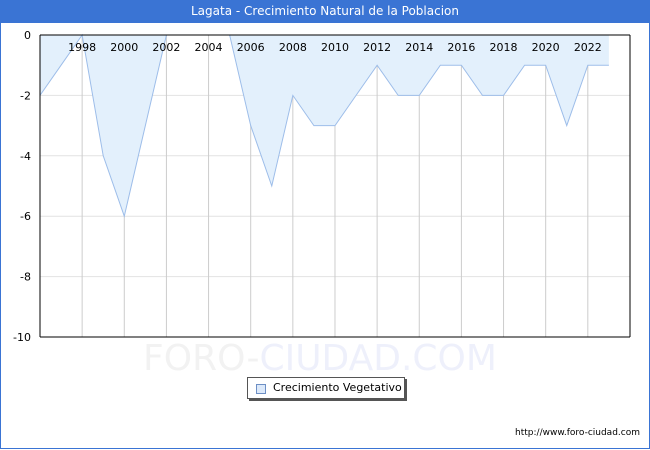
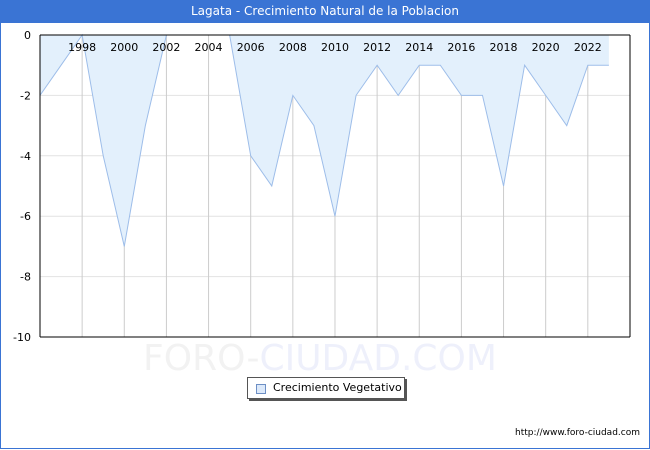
2000: -6 -> -7
2006: -3 -> -4
2010: -3 -> -6
2014: -2 -> -1
2016: -1 -> -2
2018: -2 -> -5
2020: -1 -> -2
